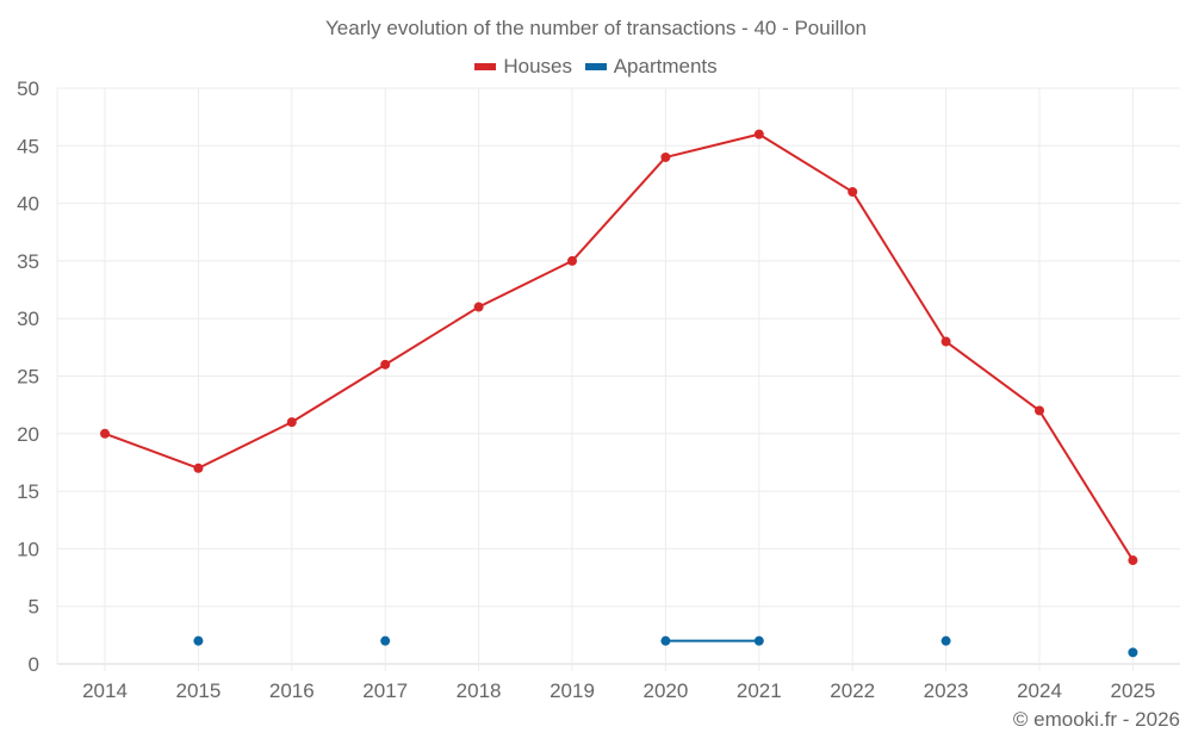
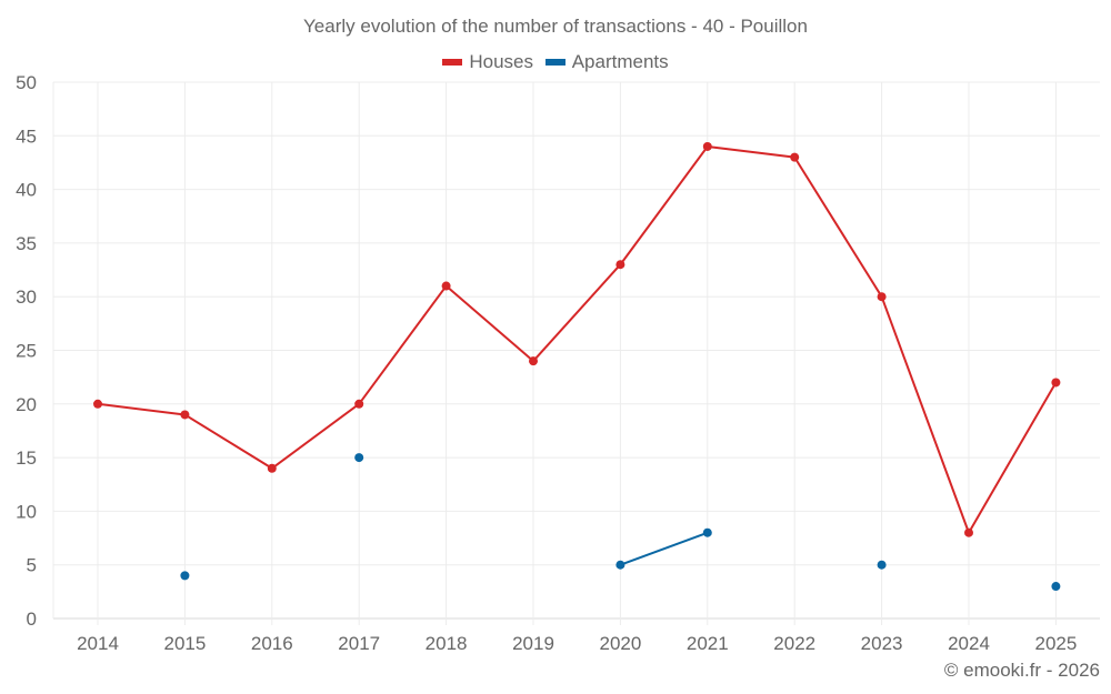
Houses/2015: 17 -> 19
Apartments/2015: 2 -> 4
Houses/2016: 21 -> 14
Houses/2017: 26 -> 20
Apartments/2017: 2 -> 15
Houses/2019: 35 -> 24
Houses/2020: 44 -> 33
Apartments/2020: 2 -> 5
Houses/2021: 46 -> 44
Apartments/2021: 2 -> 8
Houses/2022: 41 -> 43
Houses/2023: 28 -> 30
Apartments/2023: 2 -> 5
Houses/2024: 22 -> 8
Houses/2025: 9 -> 22
Apartments/2025: 1 -> 3
